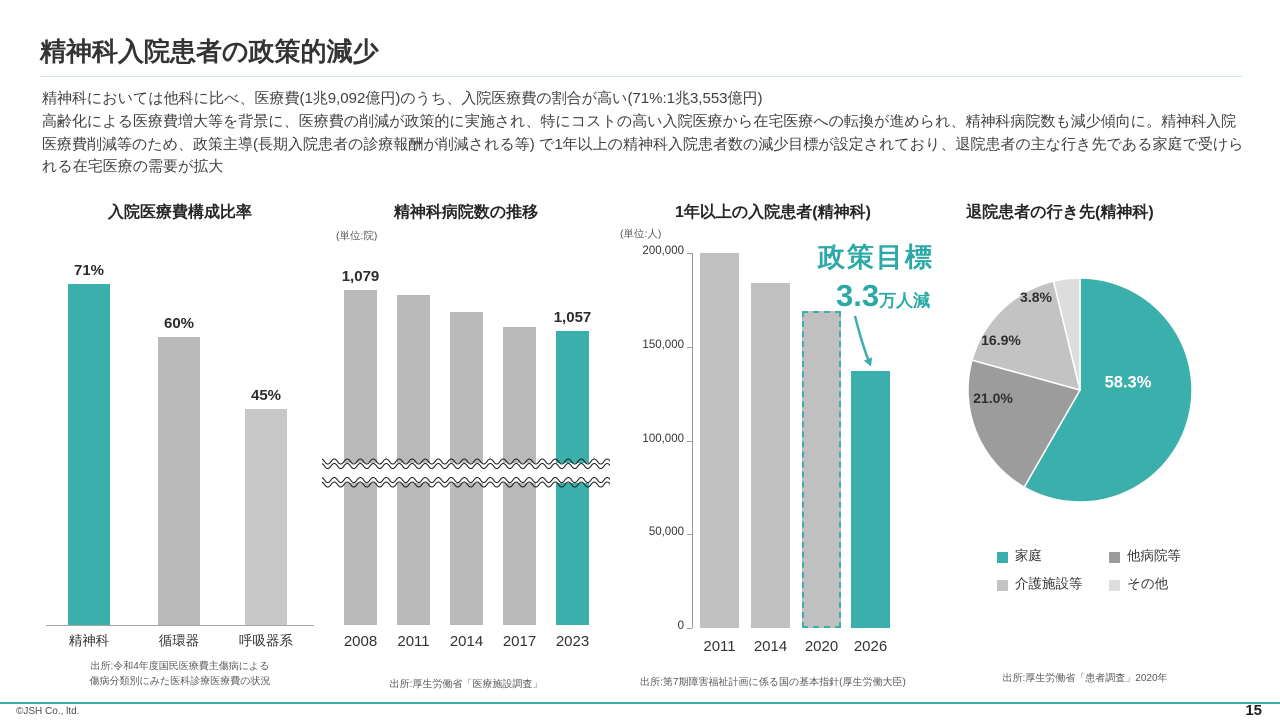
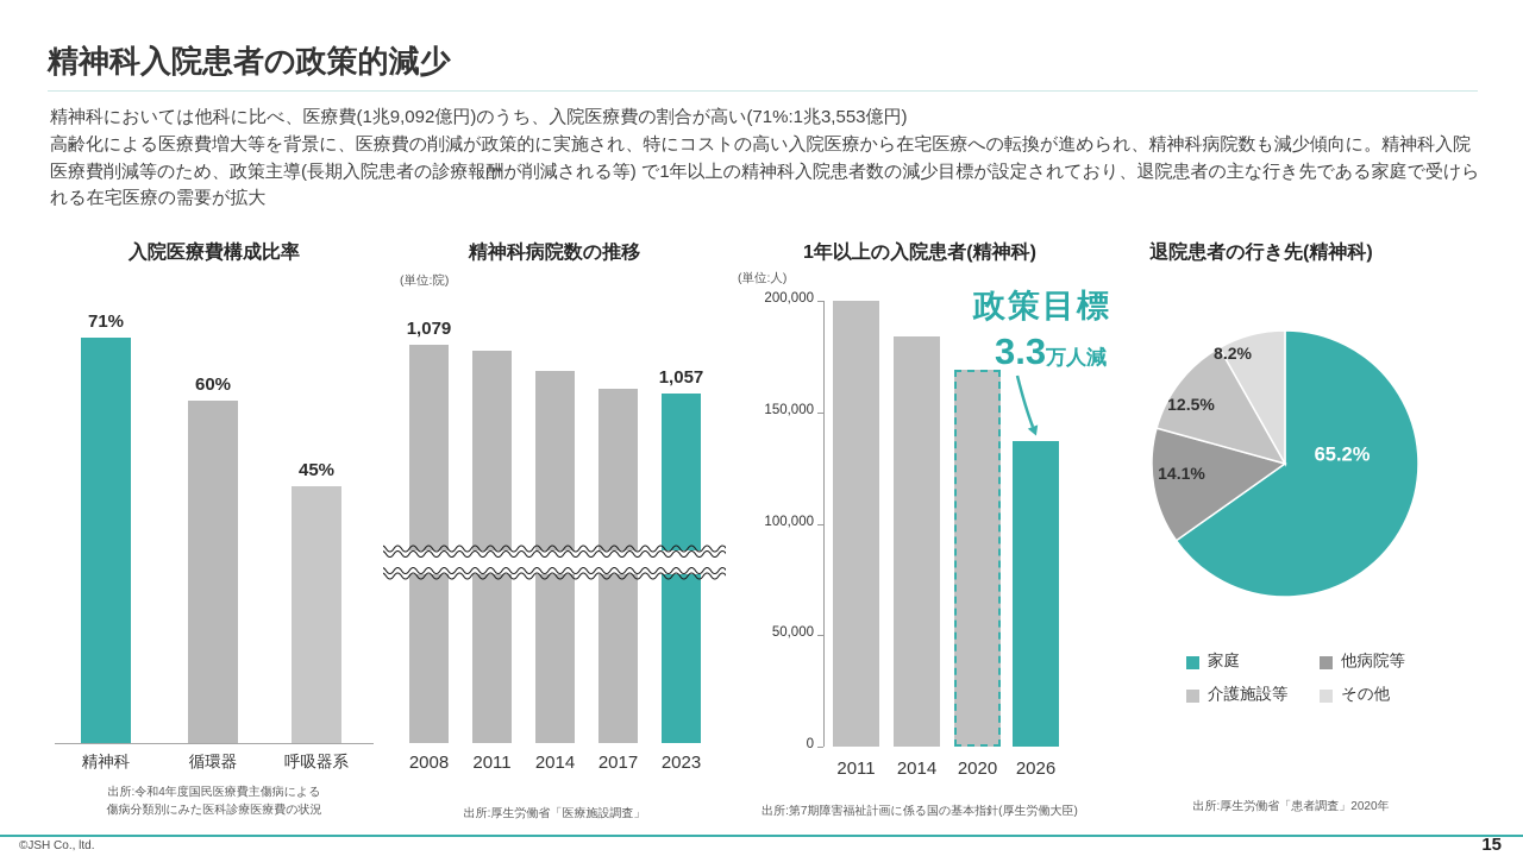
退院患者の行き先(精神科)/家庭: 58.3% -> 65.2%
退院患者の行き先(精神科)/他病院等: 21.0% -> 14.1%
退院患者の行き先(精神科)/介護施設等: 16.9% -> 12.5%
退院患者の行き先(精神科)/その他: 3.8% -> 8.2%
